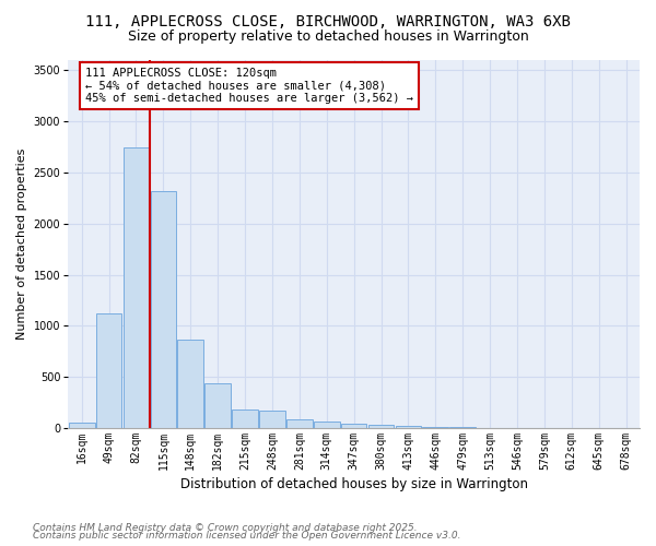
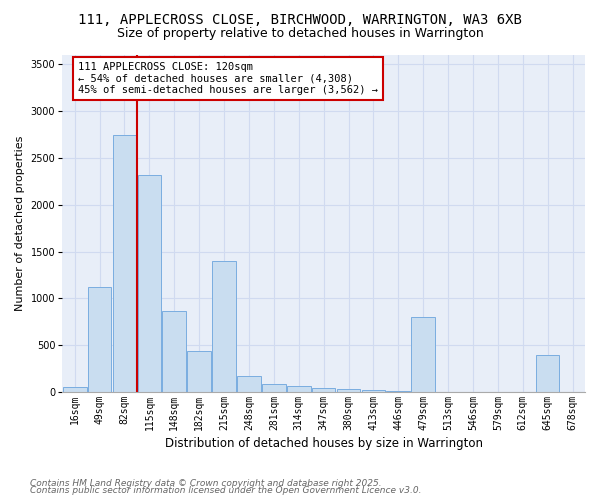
215sqm: 180 -> 1400
479sqm: 10 -> 800
645sqm: 0 -> 400
